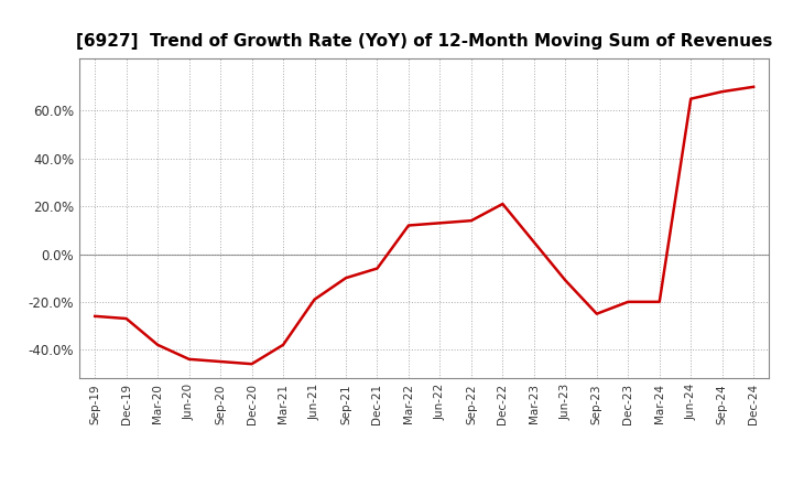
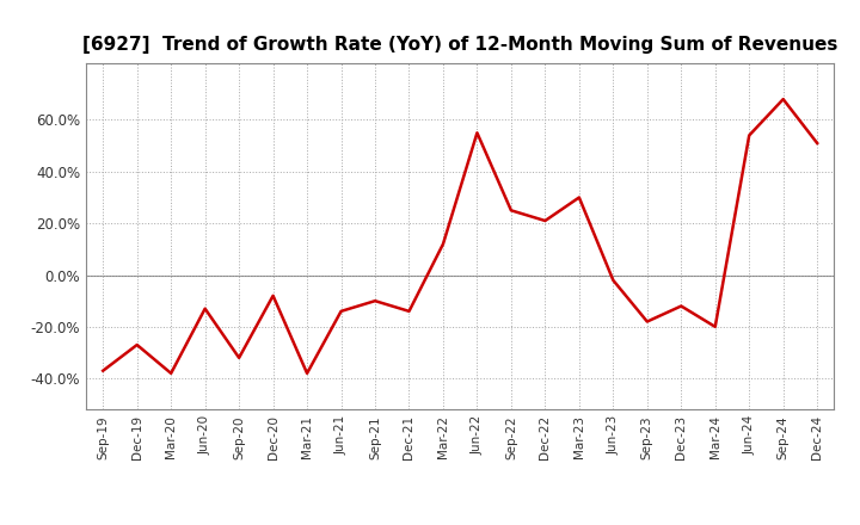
Sep-19: -26% -> -37%
Jun-20: -44% -> -13%
Sep-20: -45% -> -32%
Dec-20: -46% -> -8%
Jun-21: -19% -> -14%
Dec-21: -6% -> -14%
Jun-22: 13% -> 55%
Sep-22: 14% -> 25%
Mar-23: 5% -> 30%
Jun-23: -11% -> -2%
Sep-23: -25% -> -18%
Dec-23: -20% -> -12%
Jun-24: 65% -> 54%
Dec-24: 70% -> 51%
